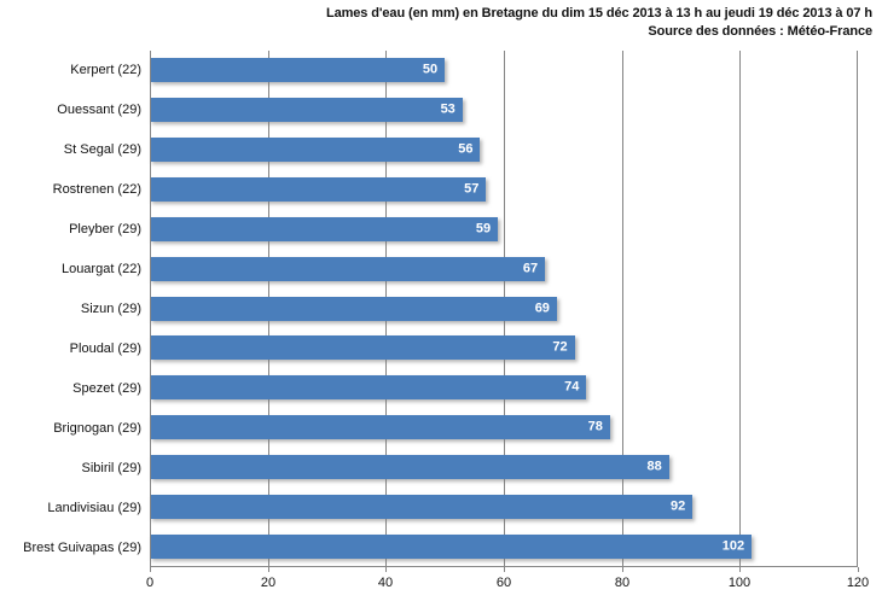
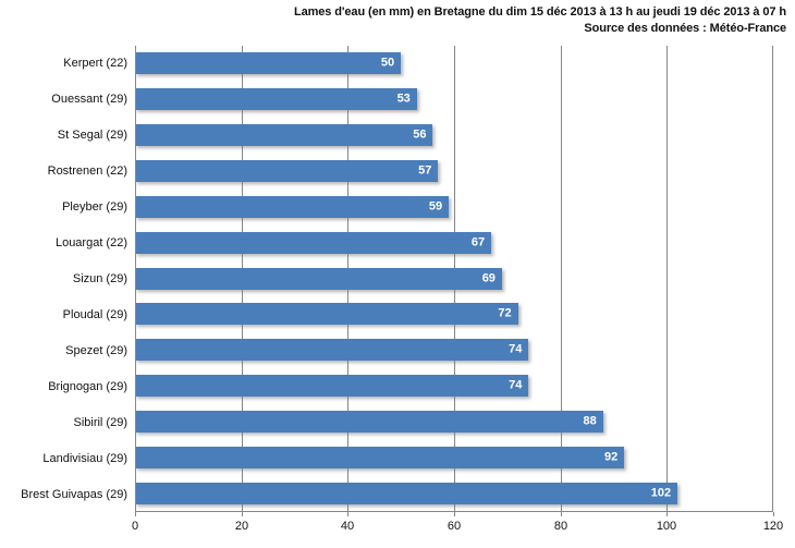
Brignogan (29): 78 -> 74
